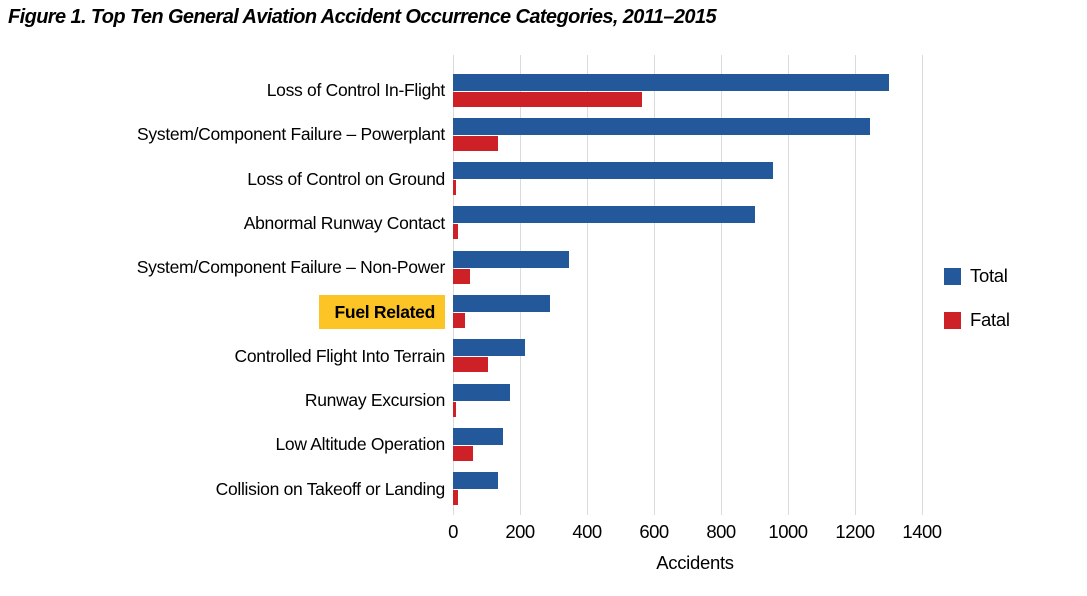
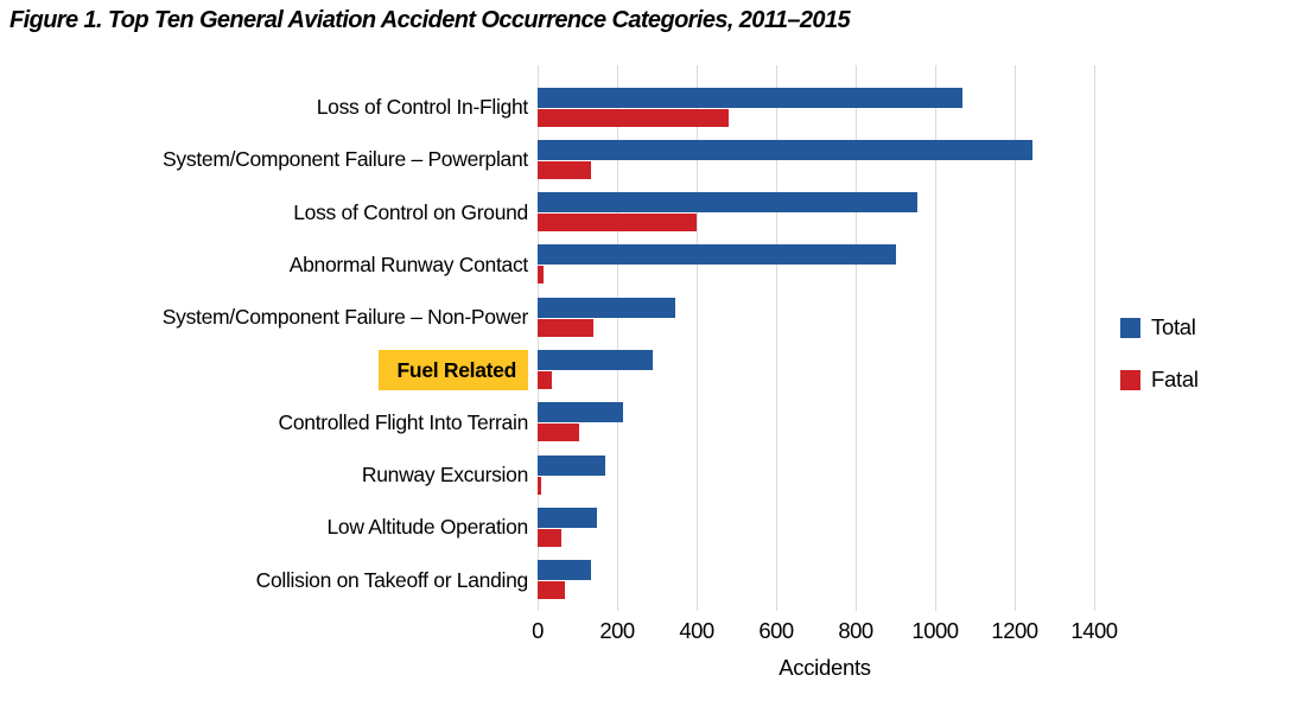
Total/Loss of Control In-Flight: 1300 -> 1070
Fatal/Loss of Control In-Flight: 560 -> 480
Fatal/Loss of Control on Ground: 10 -> 400
Fatal/System/Component Failure – Non-Power: 50 -> 140
Fatal/Collision on Takeoff or Landing: 20 -> 70
